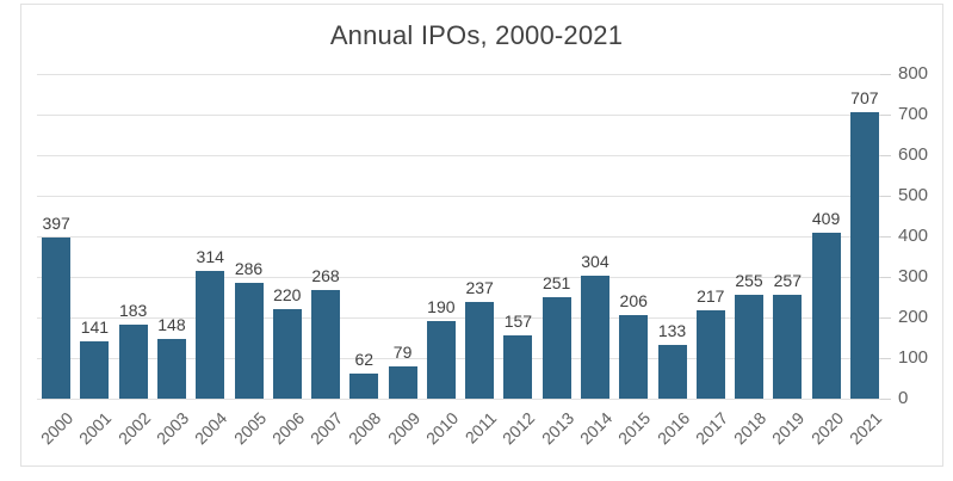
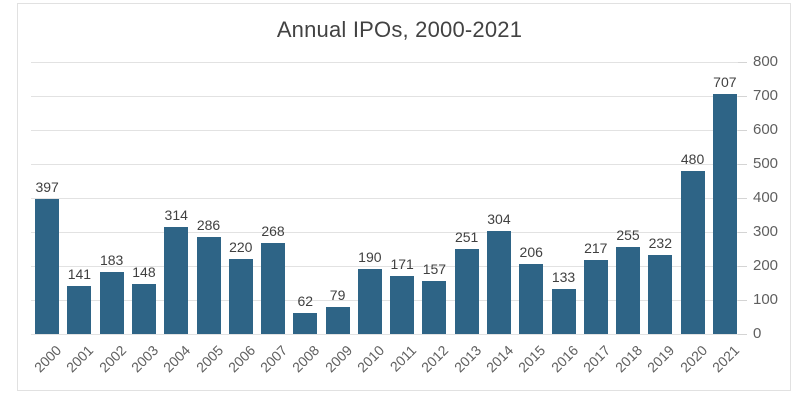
2011: 237 -> 171
2019: 257 -> 232
2020: 409 -> 480
